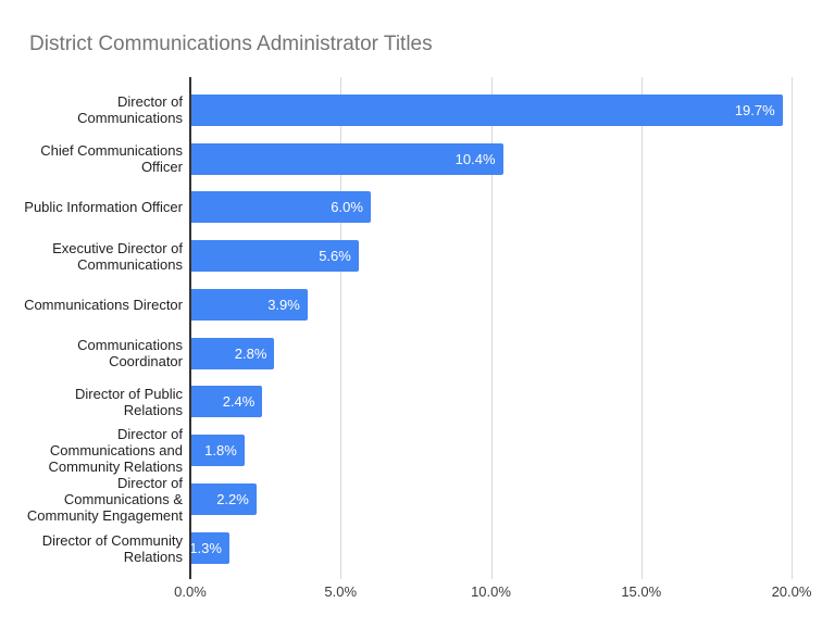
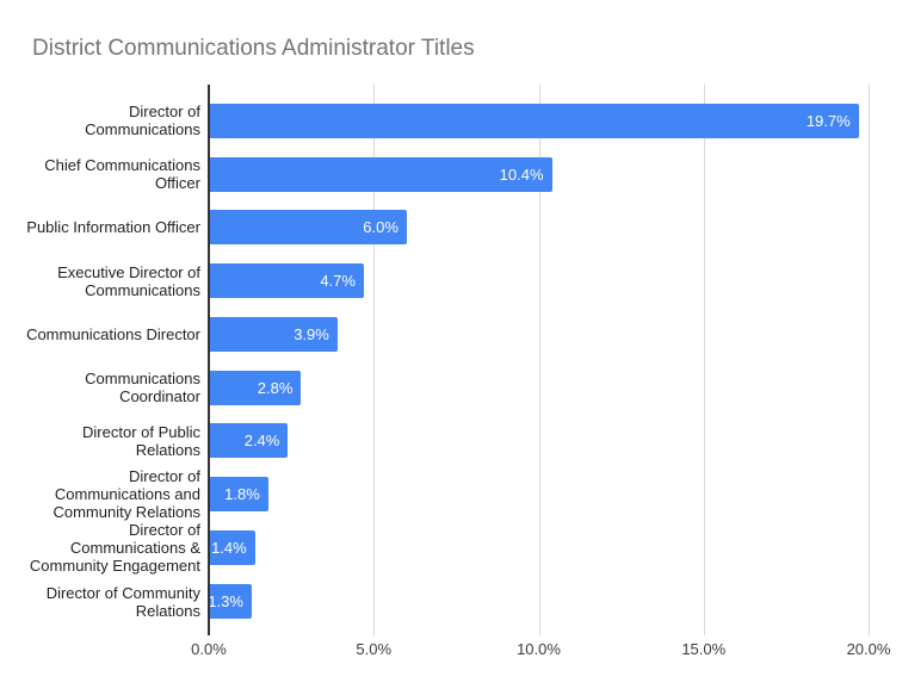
Executive Director of Communications: 5.6% -> 4.7%
Director of Communications & Community Engagement: 2.2% -> 1.4%
